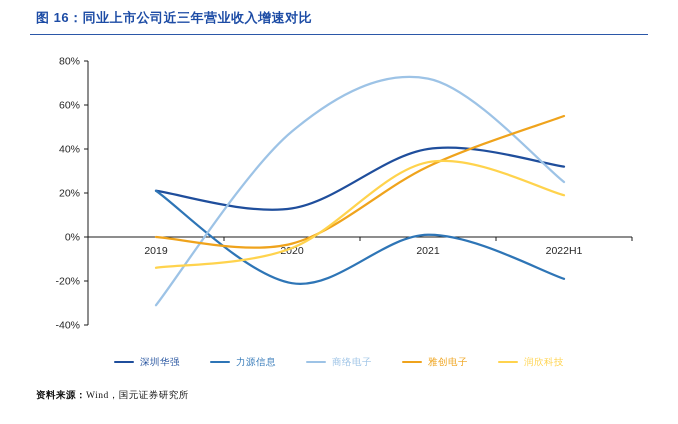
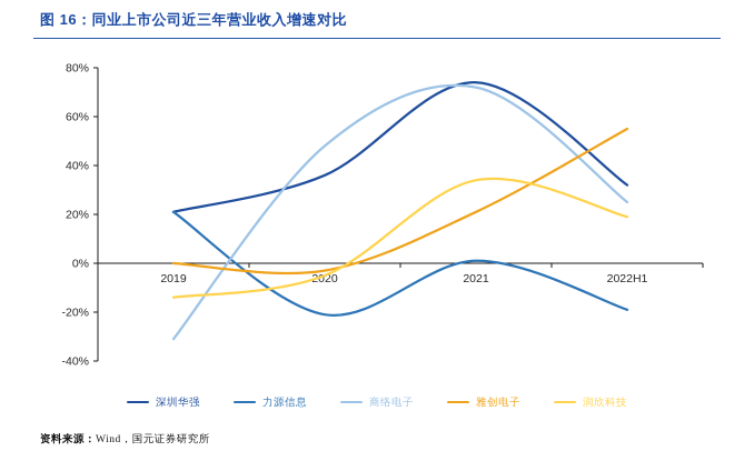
深圳华强/2020: 13% -> 36%
深圳华强/2021: 40% -> 74%
雅创电子/2021: 32% -> 21%
